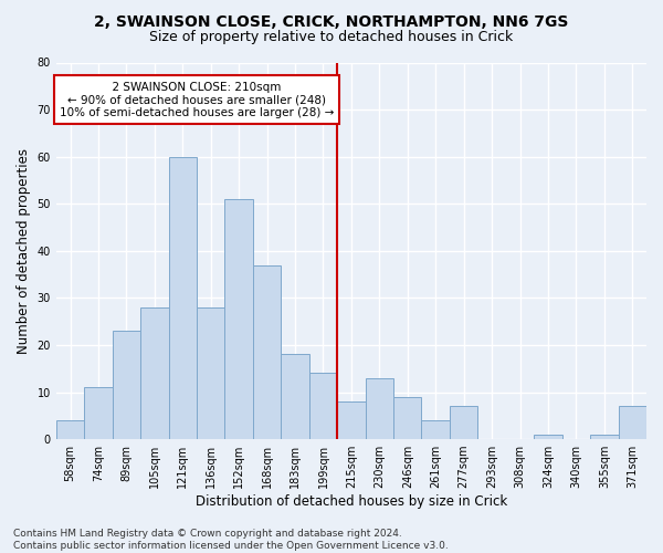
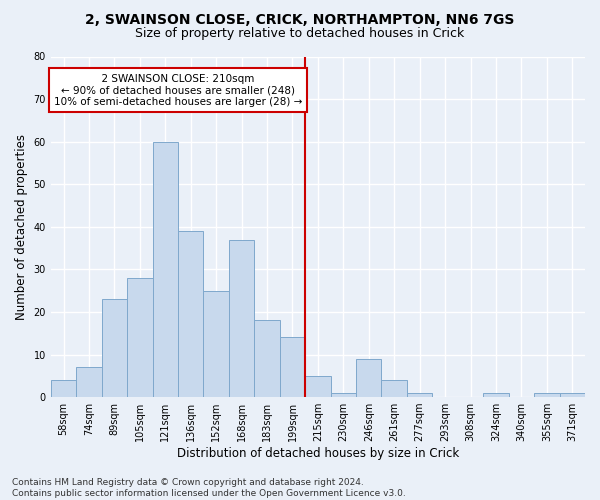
74sqm: 11 -> 7
136sqm: 28 -> 39
152sqm: 51 -> 25
215sqm: 8 -> 5
230sqm: 13 -> 1
277sqm: 7 -> 1
371sqm: 7 -> 1
